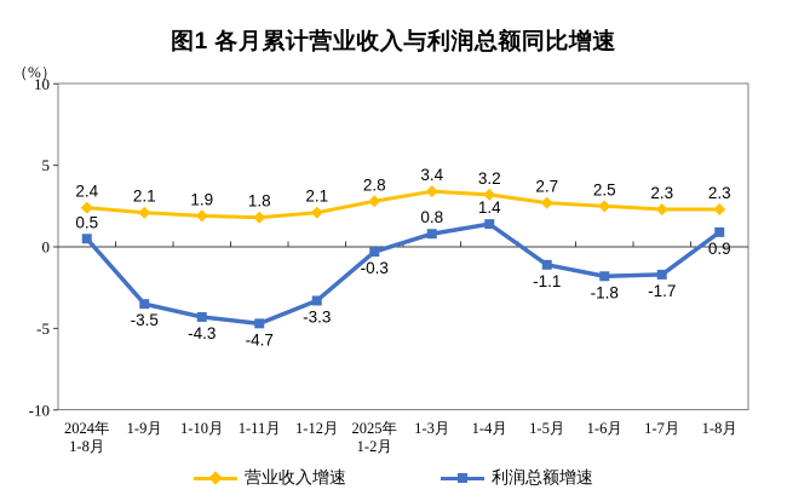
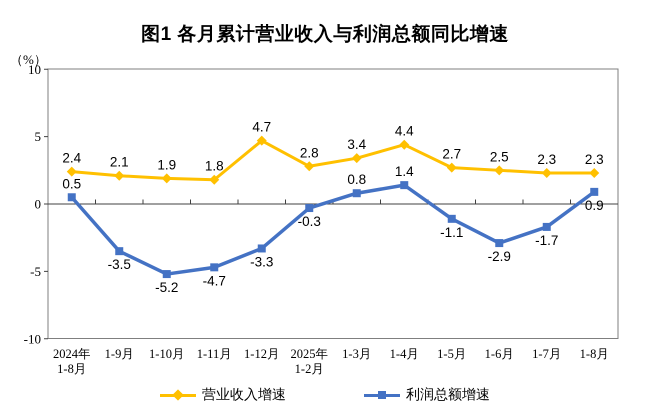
利润总额增速/1-10月: -4.3 -> -5.2
营业收入增速/1-12月: 2.1 -> 4.7
营业收入增速/1-4月: 3.2 -> 4.4
利润总额增速/1-6月: -1.8 -> -2.9
